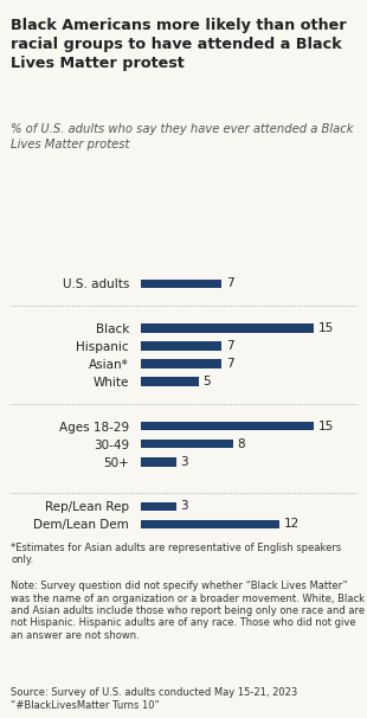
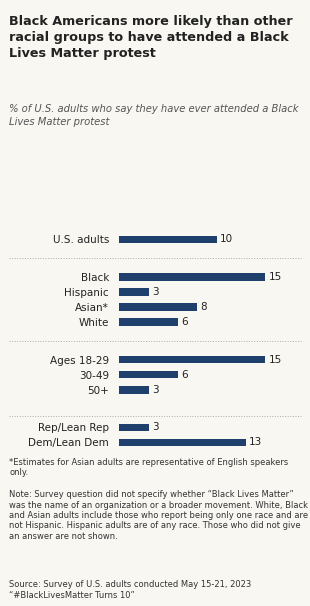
U.S. adults: 7 -> 10
Hispanic: 7 -> 3
Asian*: 7 -> 8
White: 5 -> 6
30-49: 8 -> 6
Dem/Lean Dem: 12 -> 13
